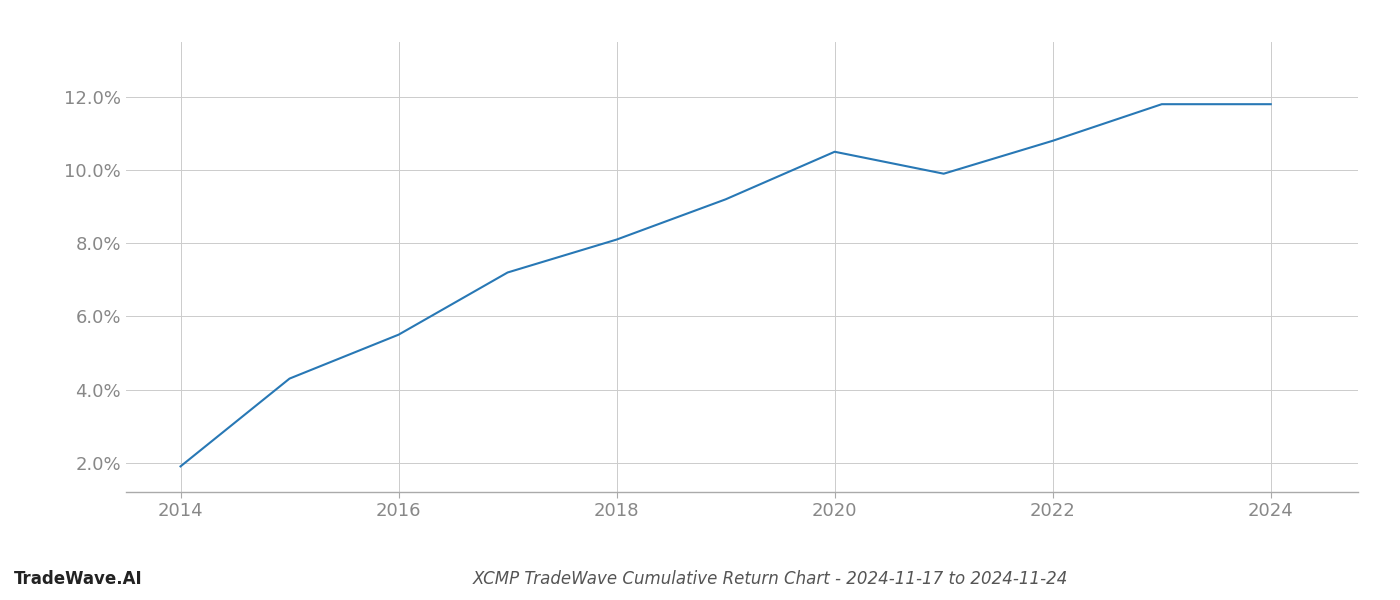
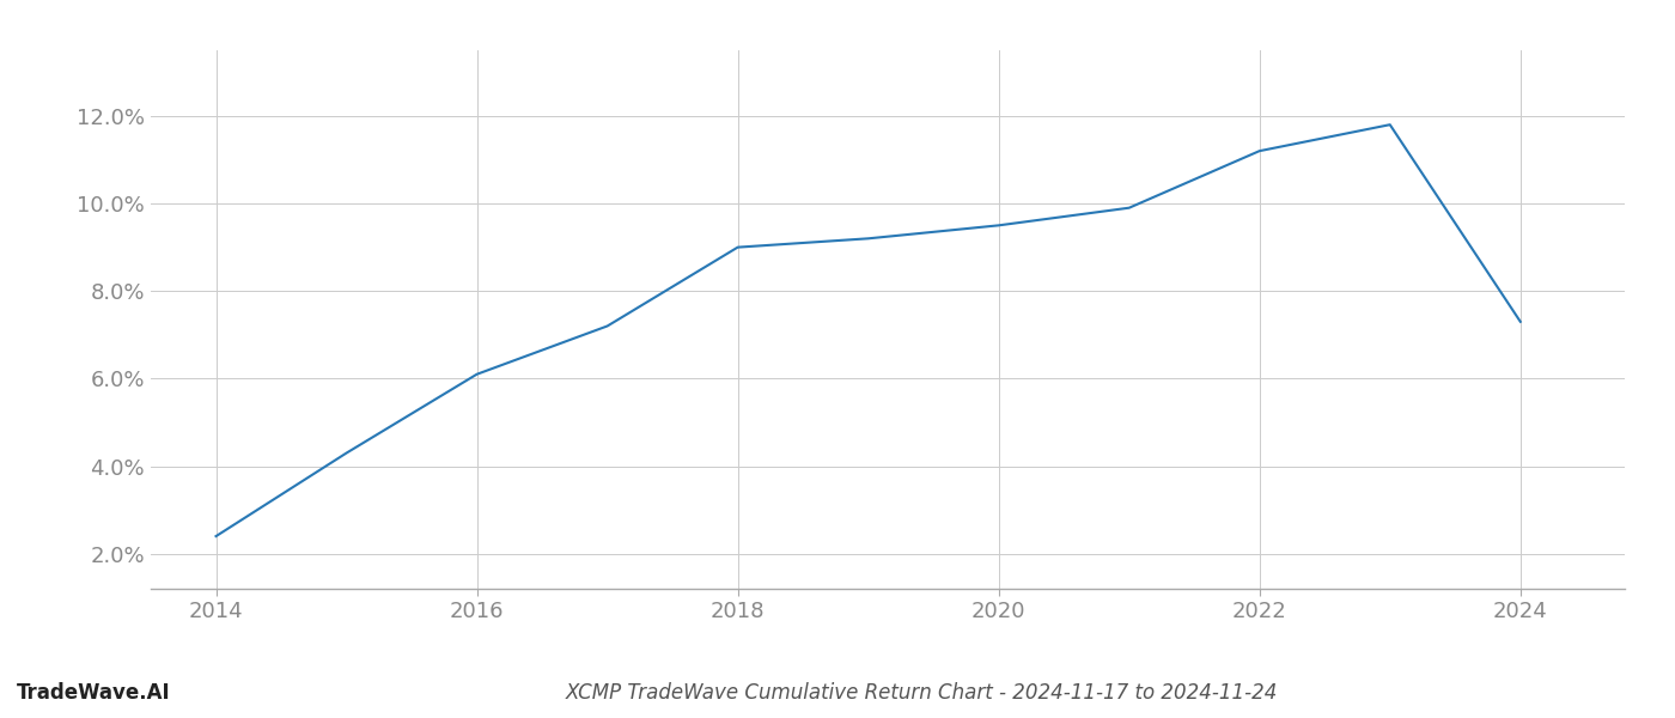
2014: 1.9% -> 2.4%
2016: 5.5% -> 6.1%
2018: 8.1% -> 9.0%
2020: 10.5% -> 9.5%
2022: 10.8% -> 11.2%
2024: 11.8% -> 7.3%
